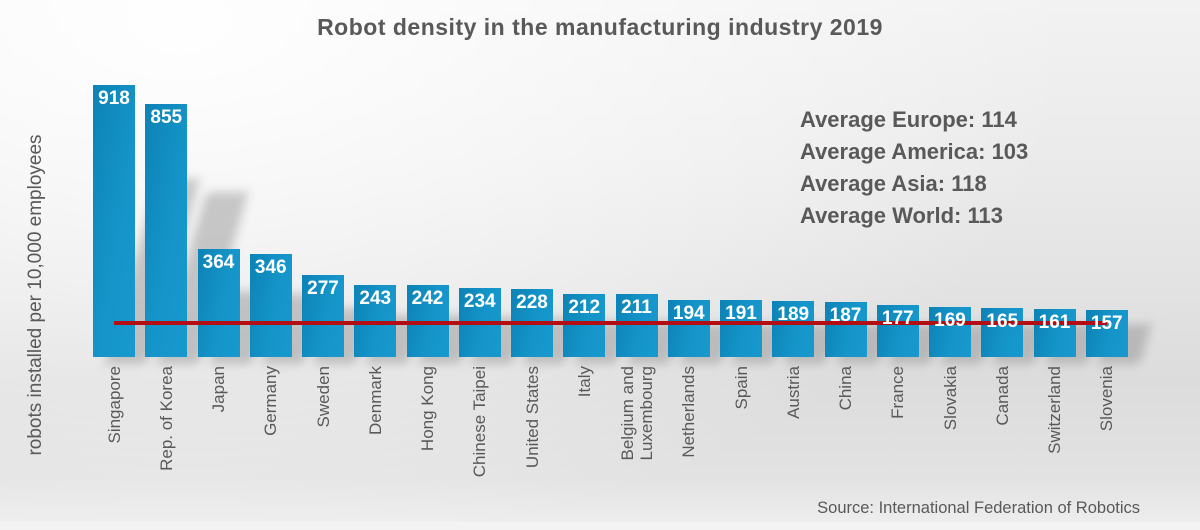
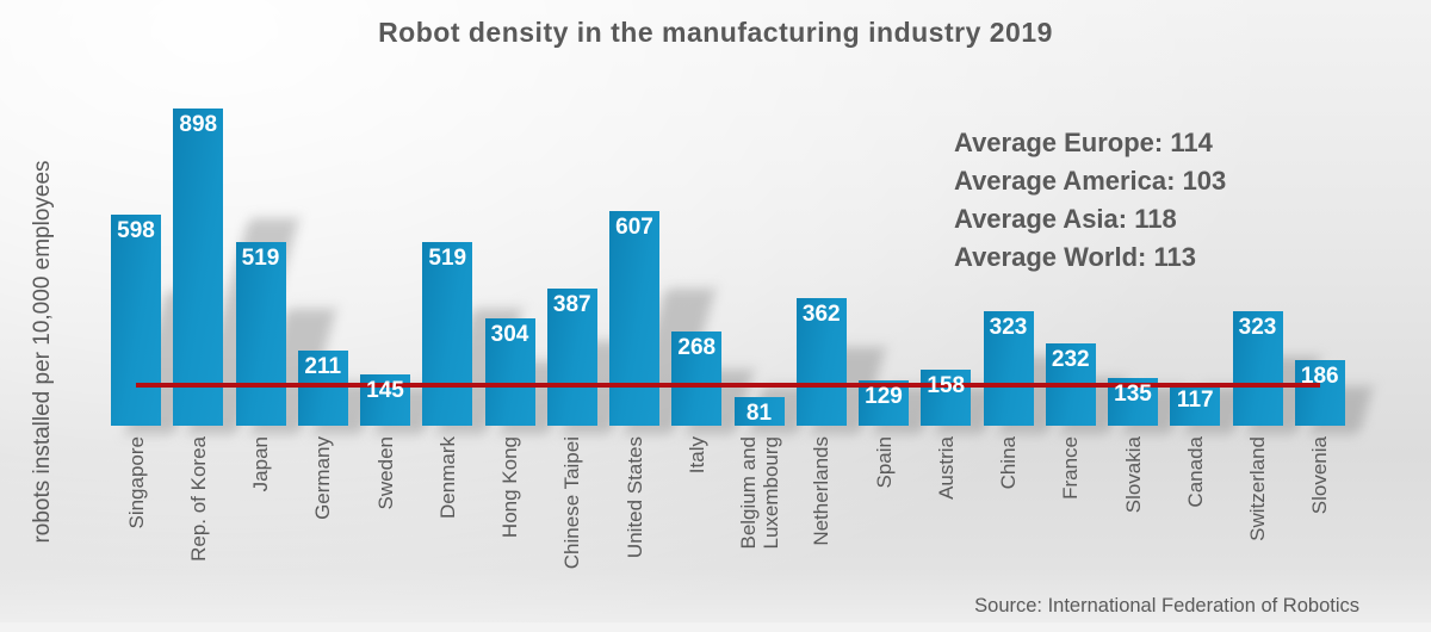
Singapore: 918 -> 598
Rep. of Korea: 855 -> 898
Japan: 364 -> 519
Germany: 346 -> 211
Sweden: 277 -> 145
Denmark: 243 -> 519
Hong Kong: 242 -> 304
Chinese Taipei: 234 -> 387
United States: 228 -> 607
Italy: 212 -> 268
Belgium and Luxembourg: 211 -> 81
Netherlands: 194 -> 362
Spain: 191 -> 129
Austria: 189 -> 158
China: 187 -> 323
France: 177 -> 232
Slovakia: 169 -> 135
Canada: 165 -> 117
Switzerland: 161 -> 323
Slovenia: 157 -> 186
